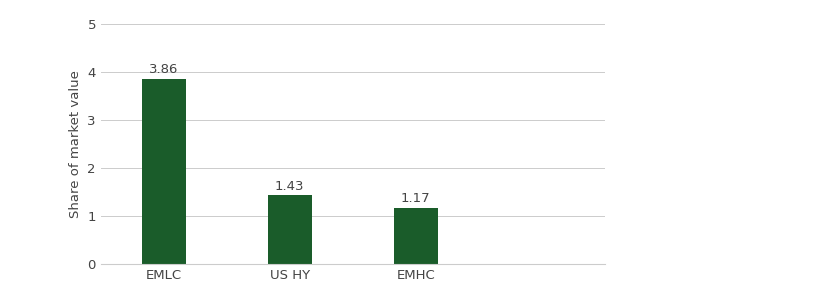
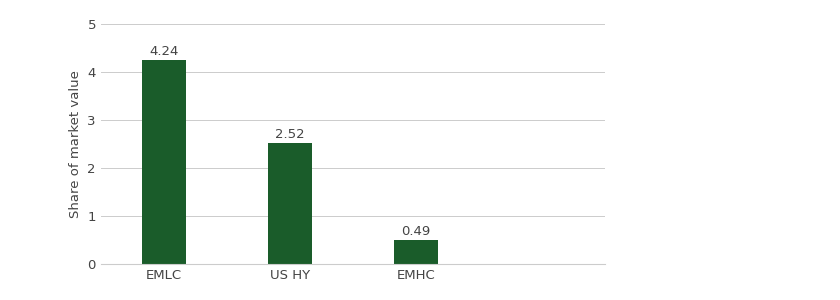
EMLC: 3.86 -> 4.24
US HY: 1.43 -> 2.52
EMHC: 1.17 -> 0.49
